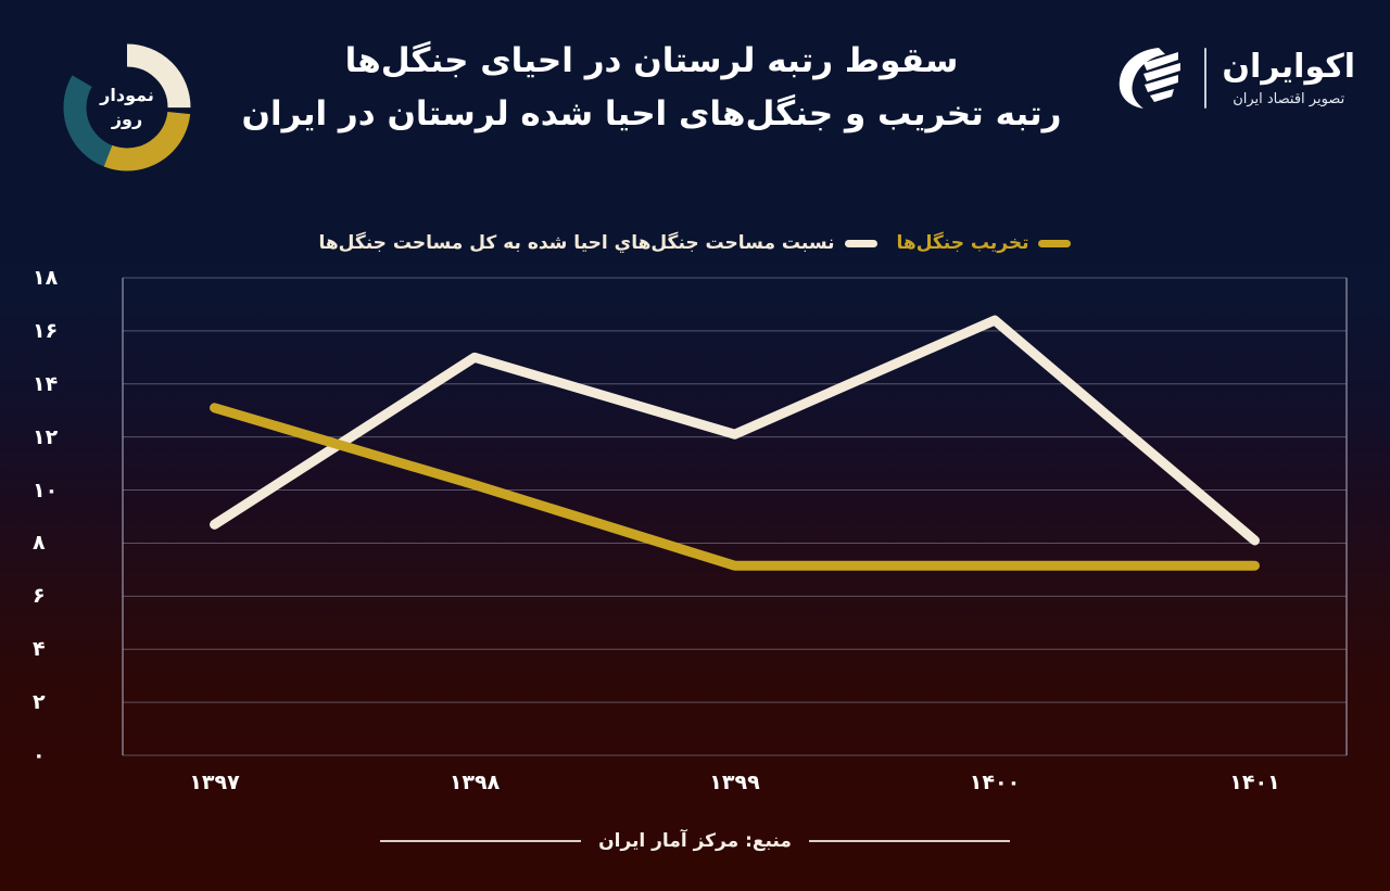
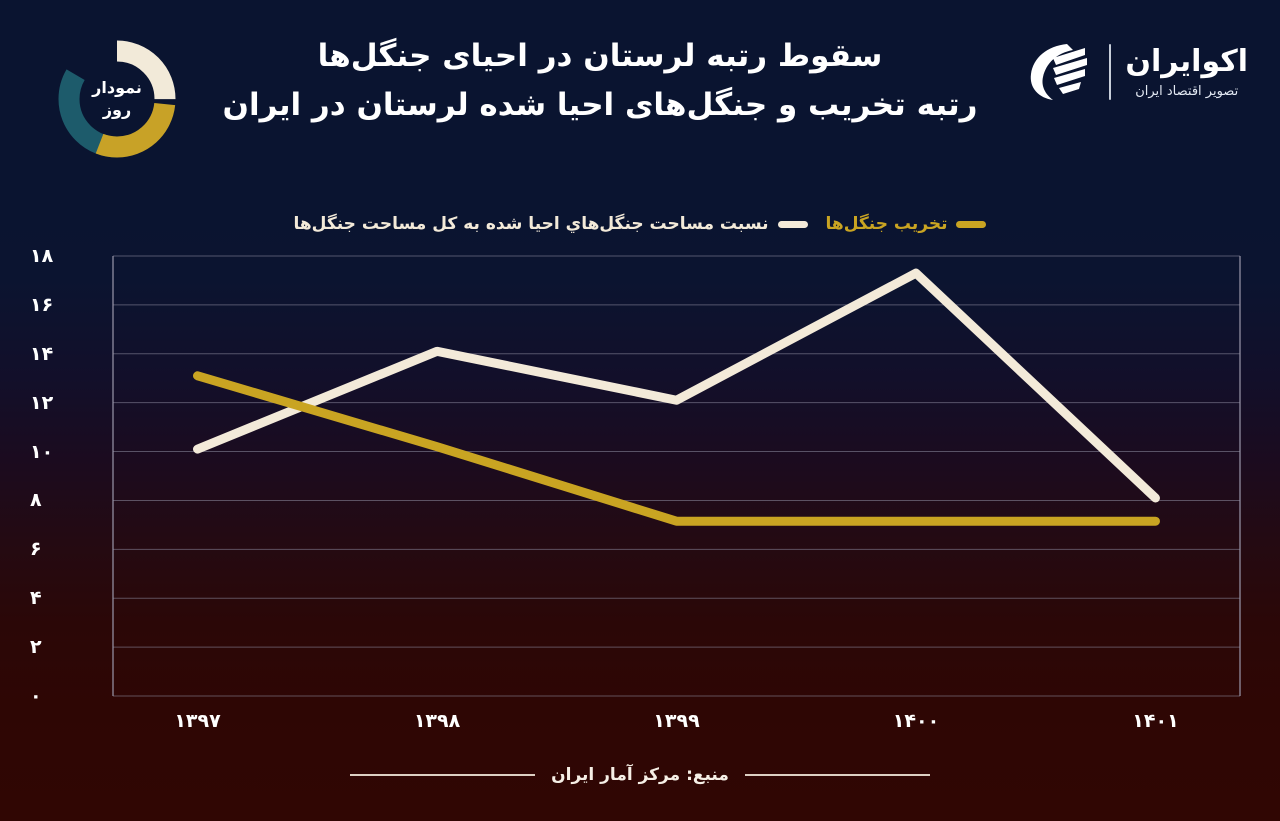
نسبت مساحت جنگل‌هاي احيا شده به كل مساحت جنگل‌ها/۱۳۹۷: 8.7 -> 10.1
نسبت مساحت جنگل‌هاي احيا شده به كل مساحت جنگل‌ها/۱۳۹۸: 15.0 -> 14.1
نسبت مساحت جنگل‌هاي احيا شده به كل مساحت جنگل‌ها/۱۴۰۰: 16.4 -> 17.3
